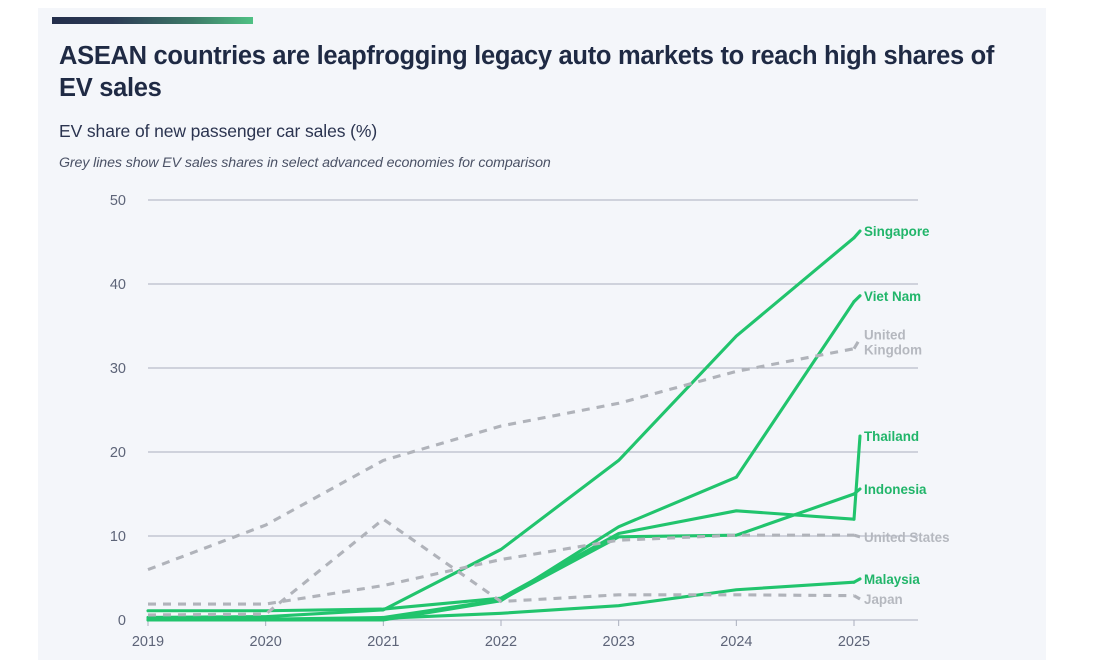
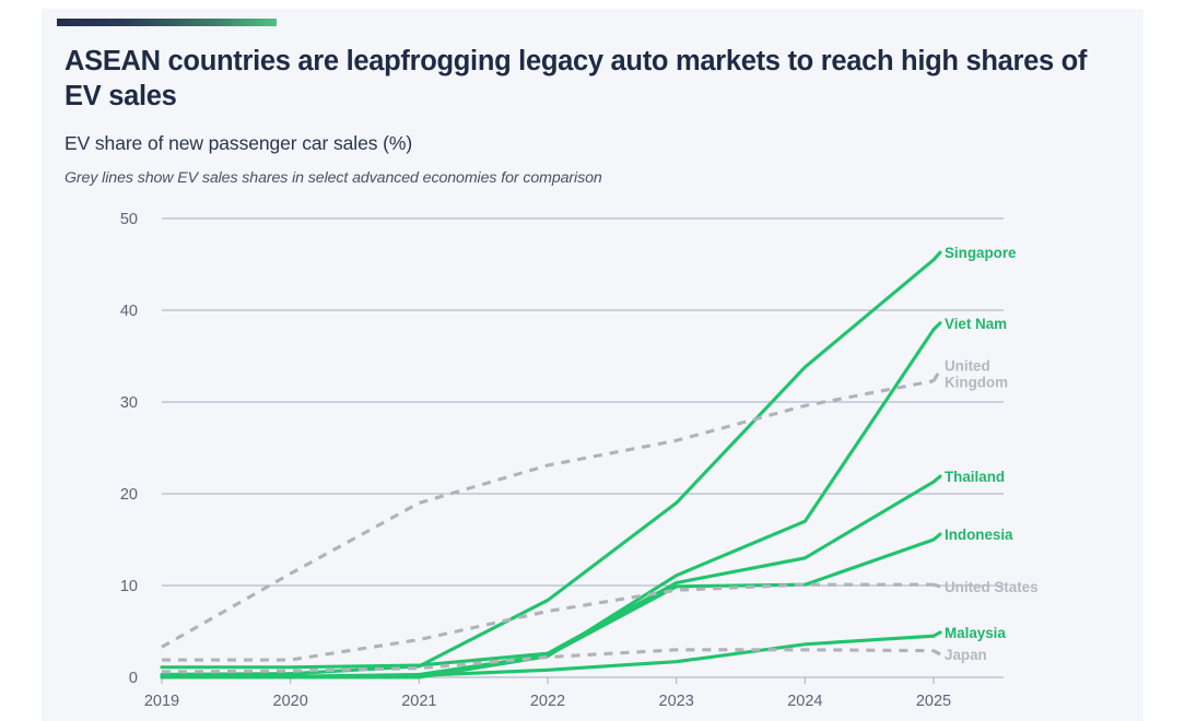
United Kingdom/2019: 6 -> 3
Japan/2021: 12 -> 1
Thailand/2025: 12 -> 21
